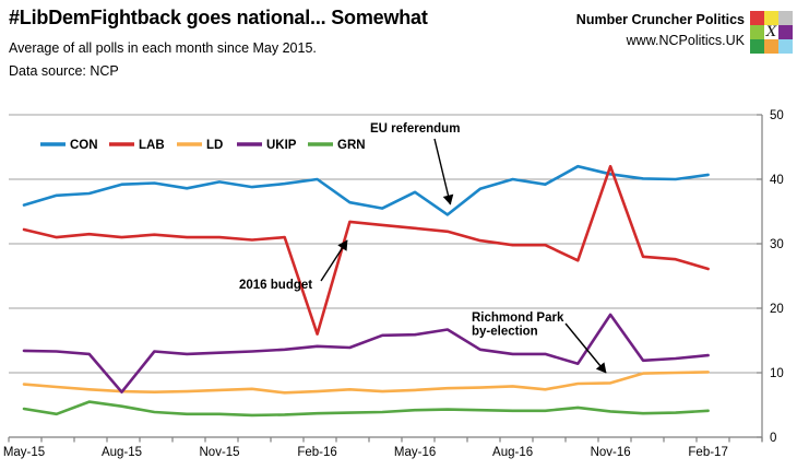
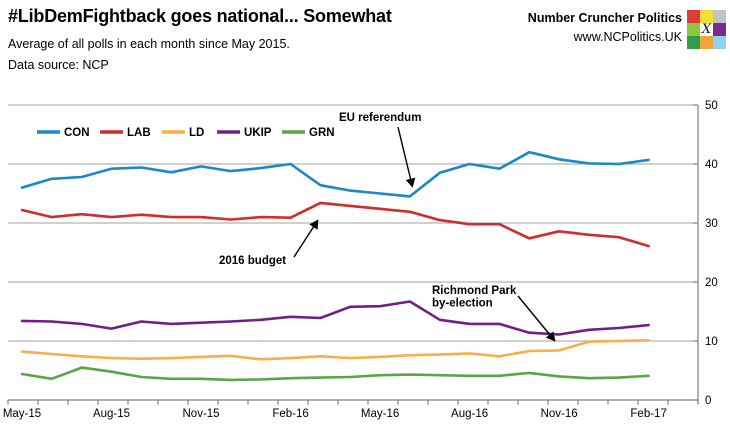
UKIP/Aug-15: 7 -> 12
LAB/Feb-16: 16 -> 31
CON/May-16: 38 -> 35
LAB/Nov-16: 42 -> 29
UKIP/Nov-16: 19 -> 11
